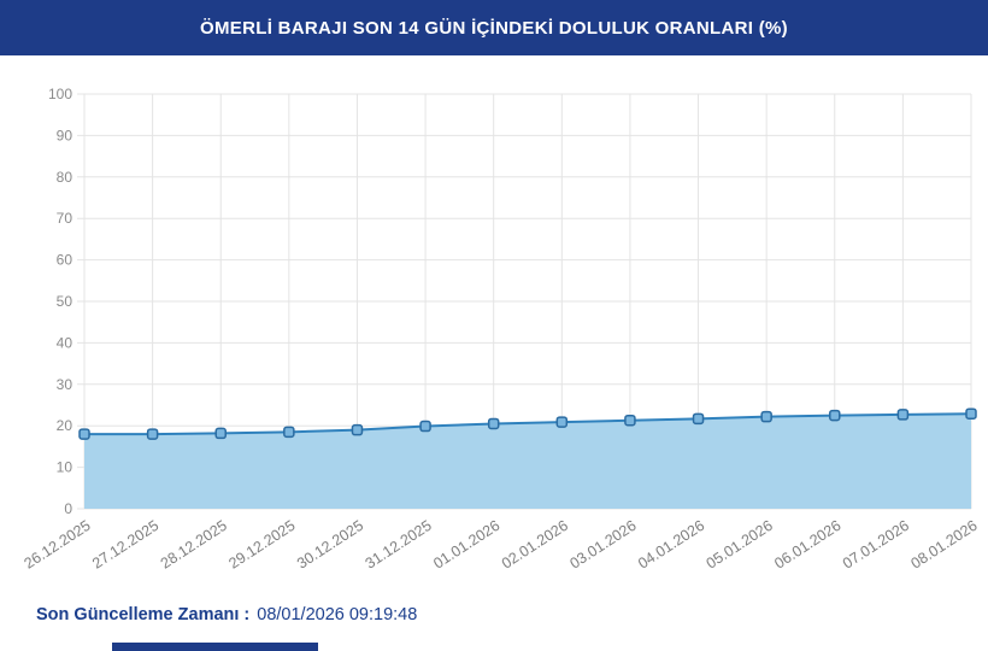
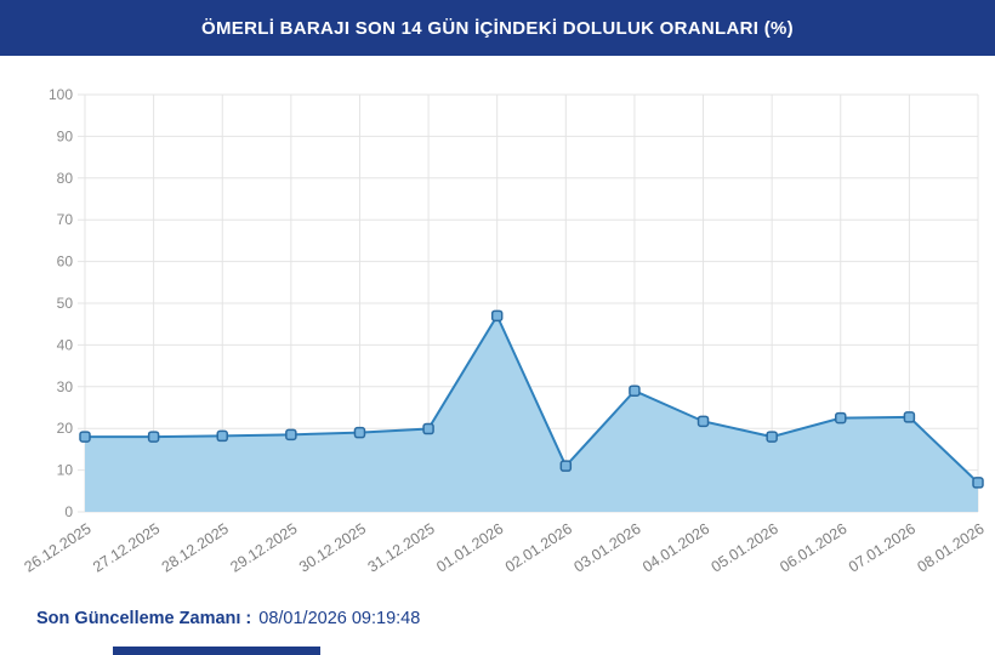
01.01.2026: 20 -> 47
02.01.2026: 21 -> 11
03.01.2026: 21 -> 29
05.01.2026: 22 -> 18
08.01.2026: 23 -> 7
